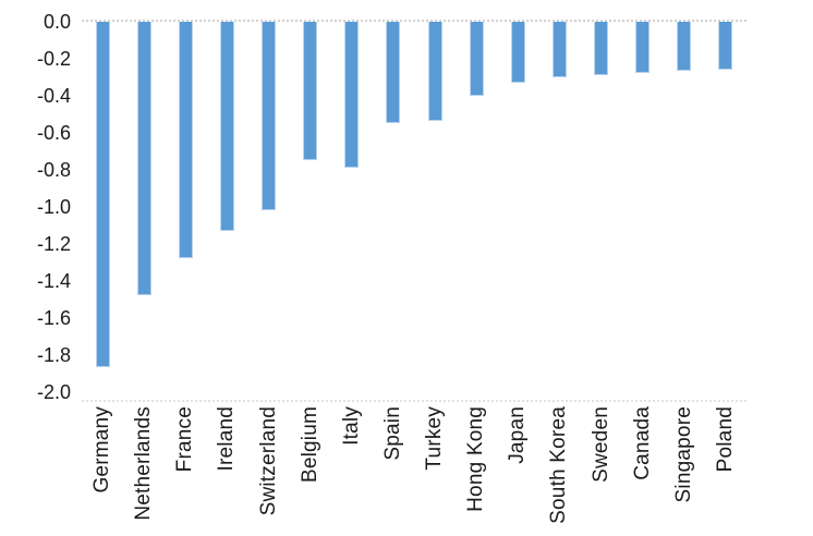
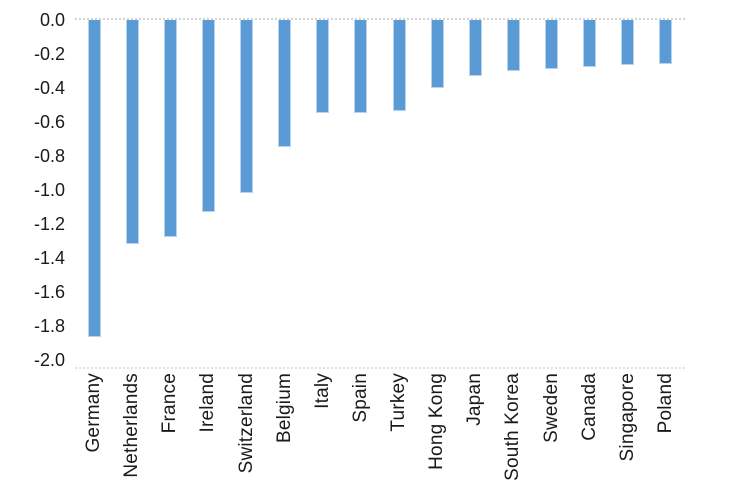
Netherlands: -1.48 -> -1.32
Italy: -0.79 -> -0.55
